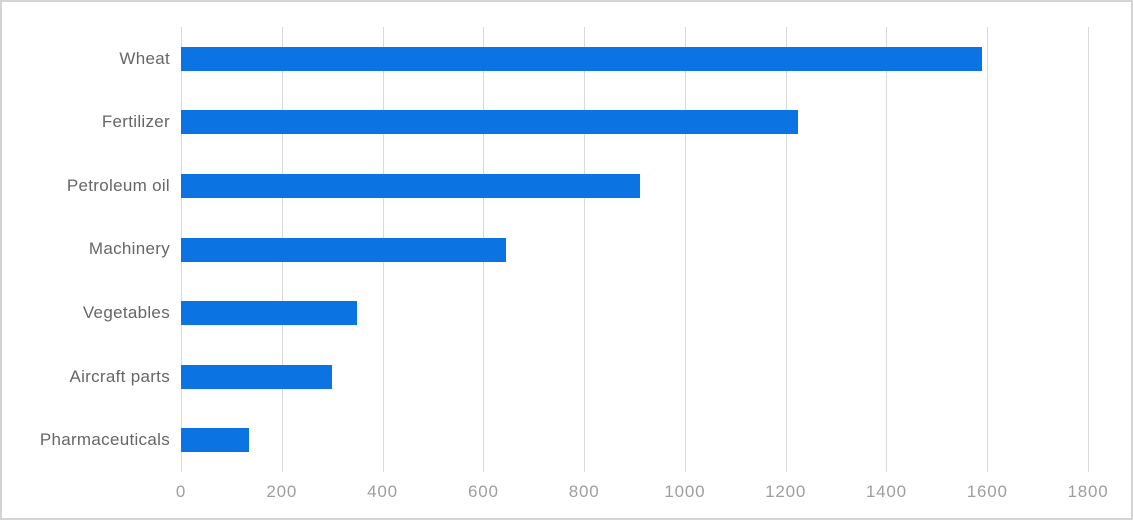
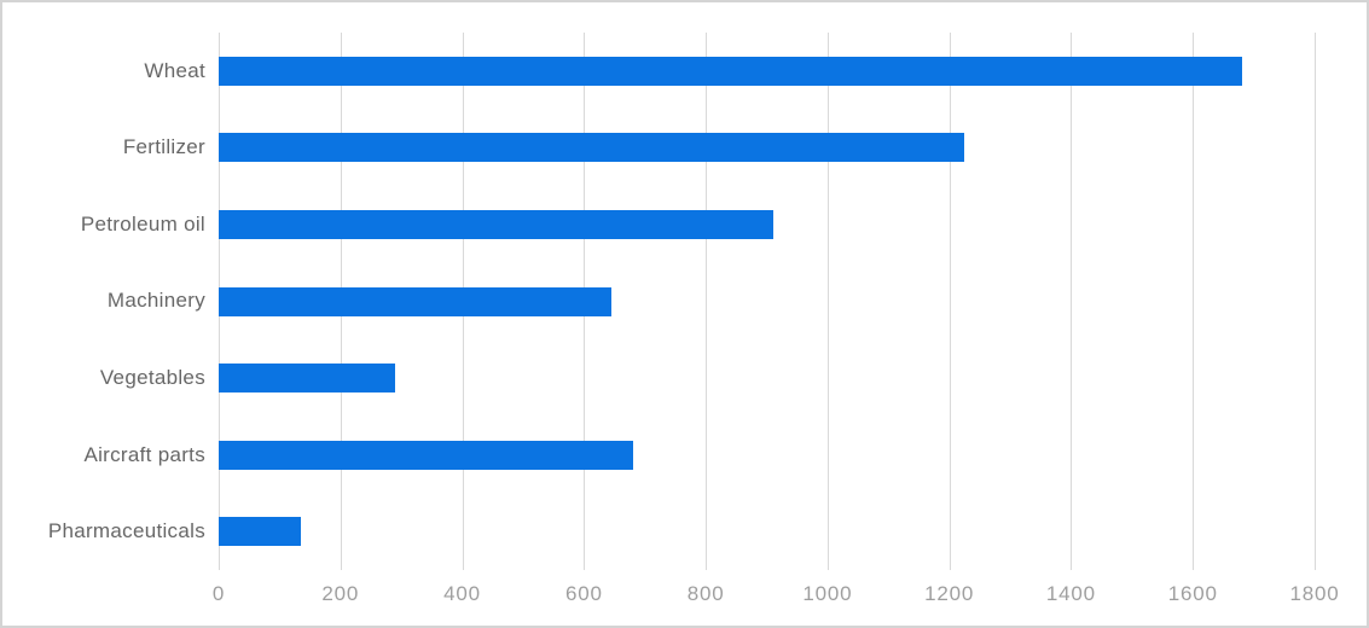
Wheat: 1590 -> 1680
Vegetables: 350 -> 290
Aircraft parts: 300 -> 680
